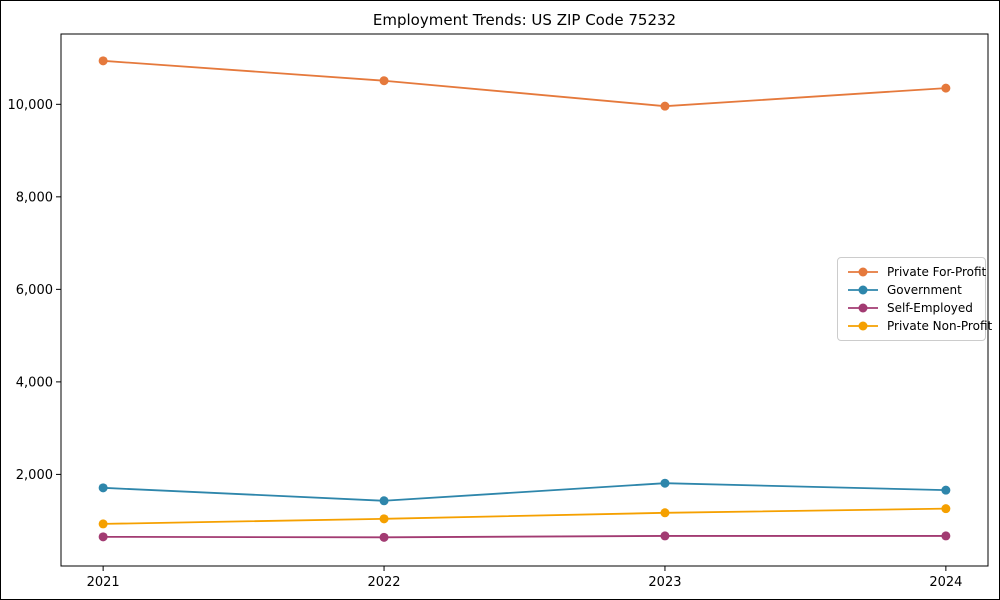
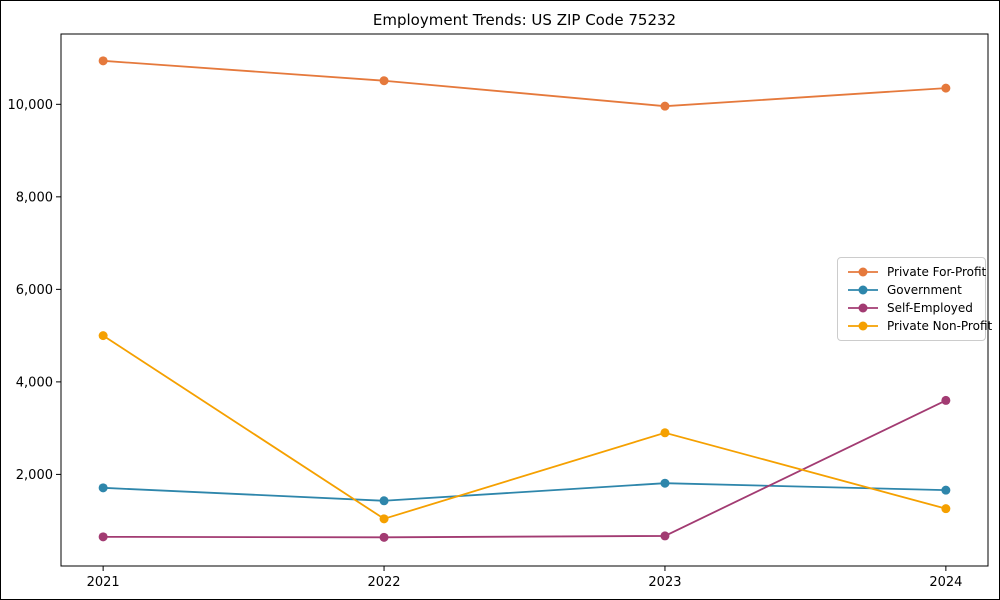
Private Non-Profit/2021: 900 -> 5000
Private Non-Profit/2023: 1200 -> 2900
Self-Employed/2024: 700 -> 3600
